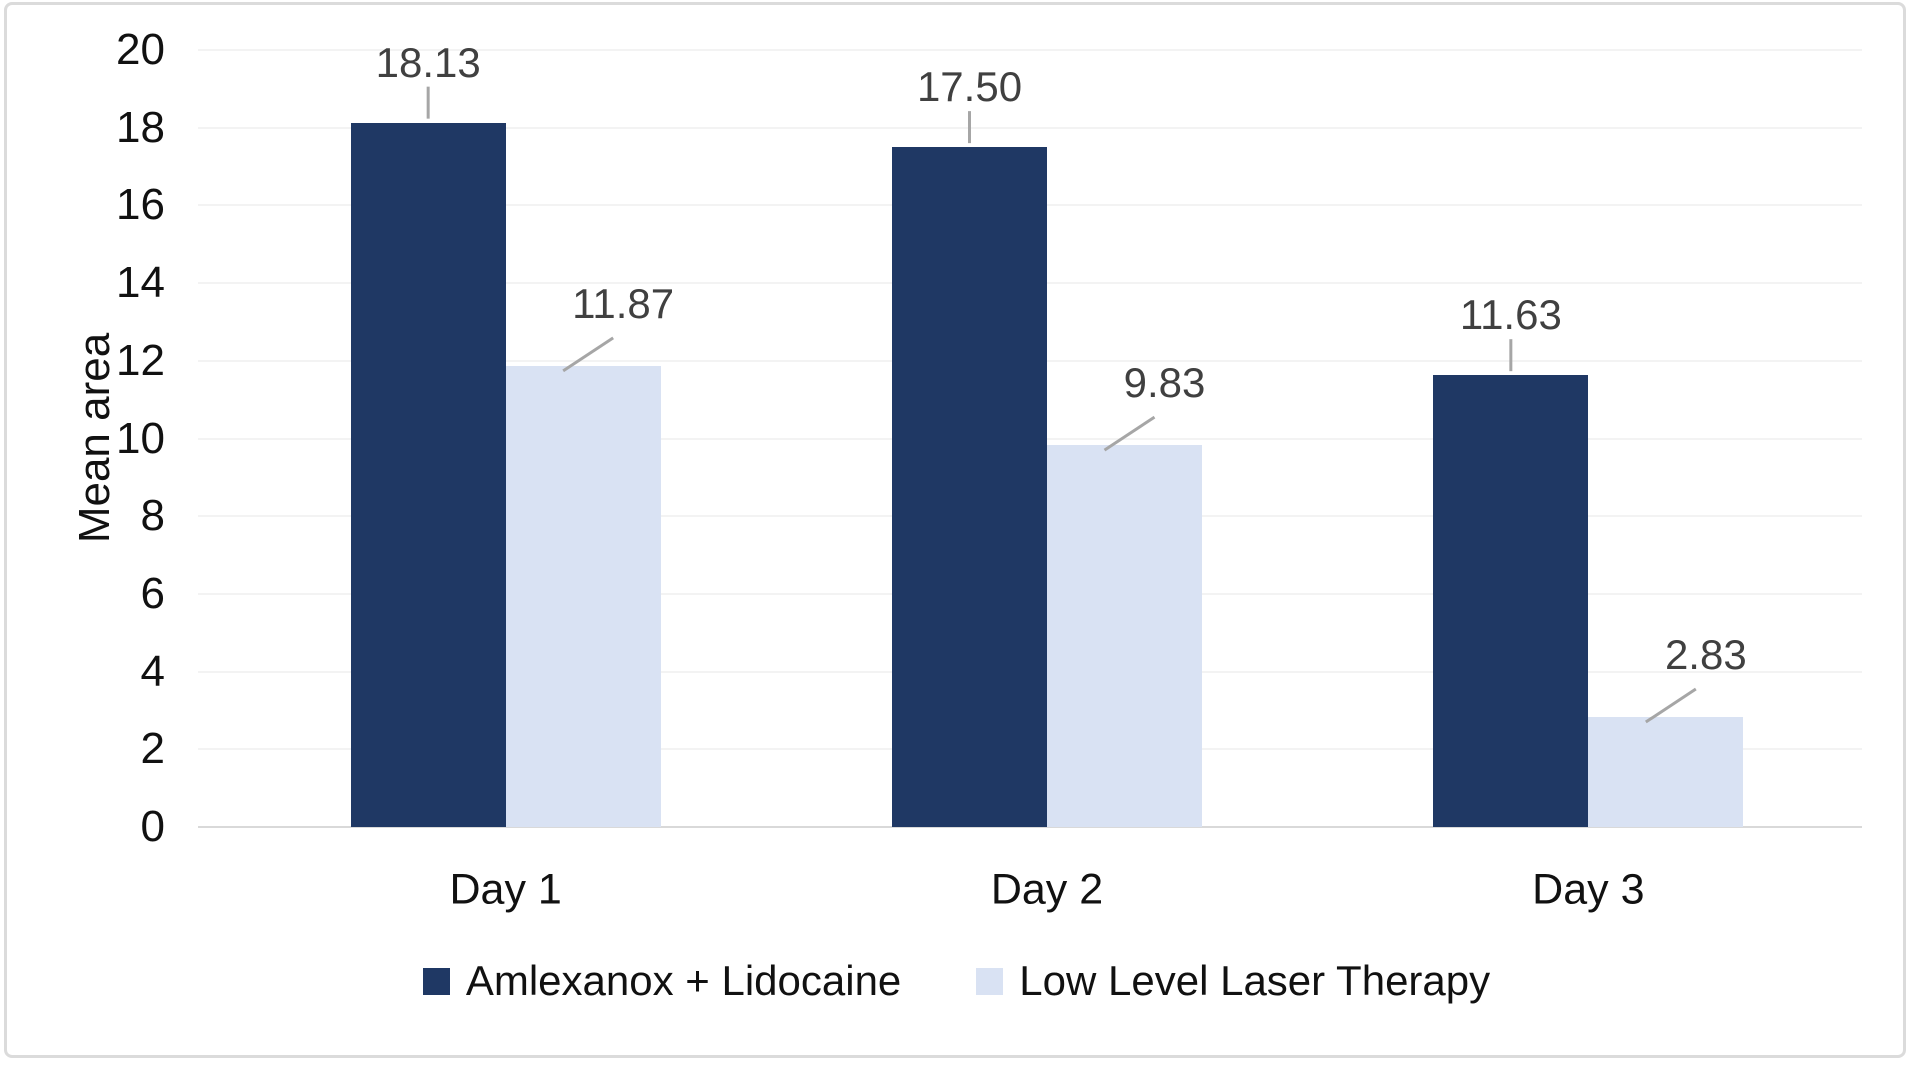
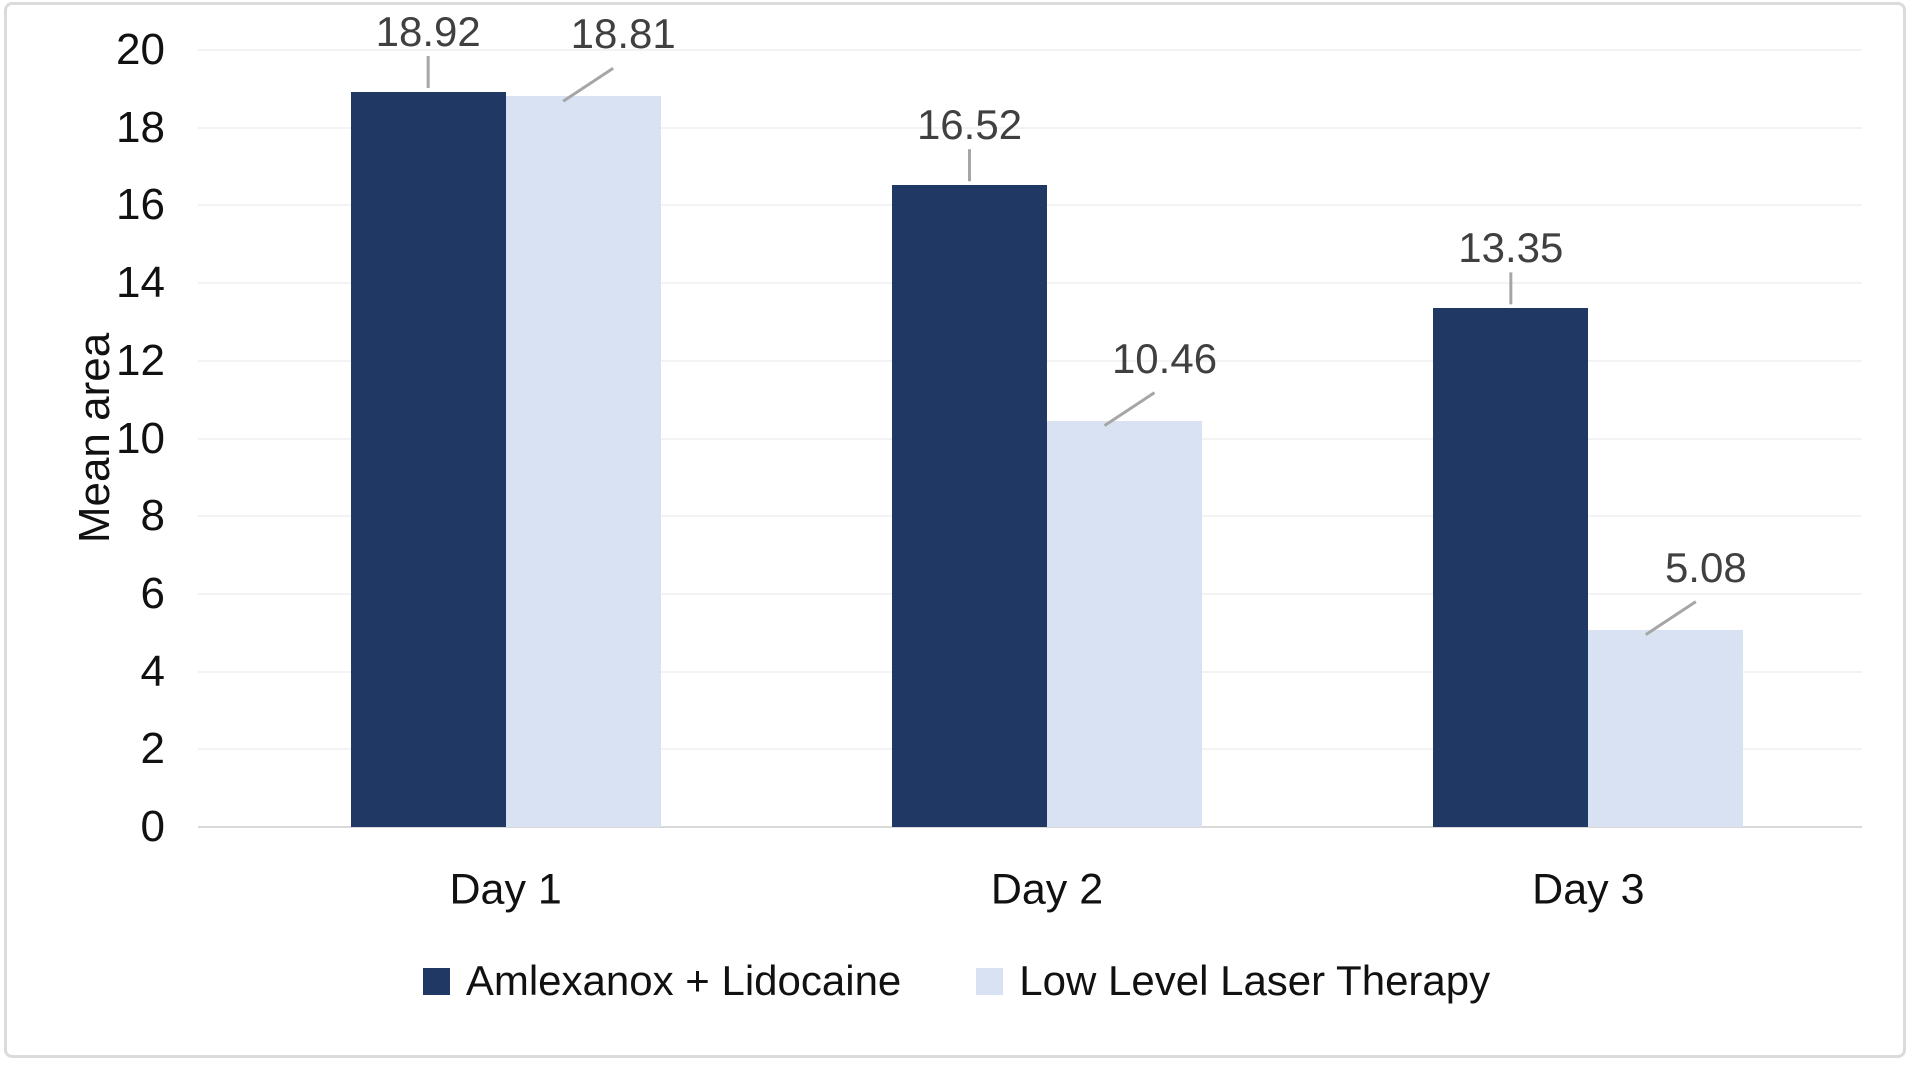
Amlexanox + Lidocaine/Day 1: 18.13 -> 18.92
Low Level Laser Therapy/Day 1: 11.87 -> 18.81
Amlexanox + Lidocaine/Day 2: 17.50 -> 16.52
Low Level Laser Therapy/Day 2: 9.83 -> 10.46
Amlexanox + Lidocaine/Day 3: 11.63 -> 13.35
Low Level Laser Therapy/Day 3: 2.83 -> 5.08
